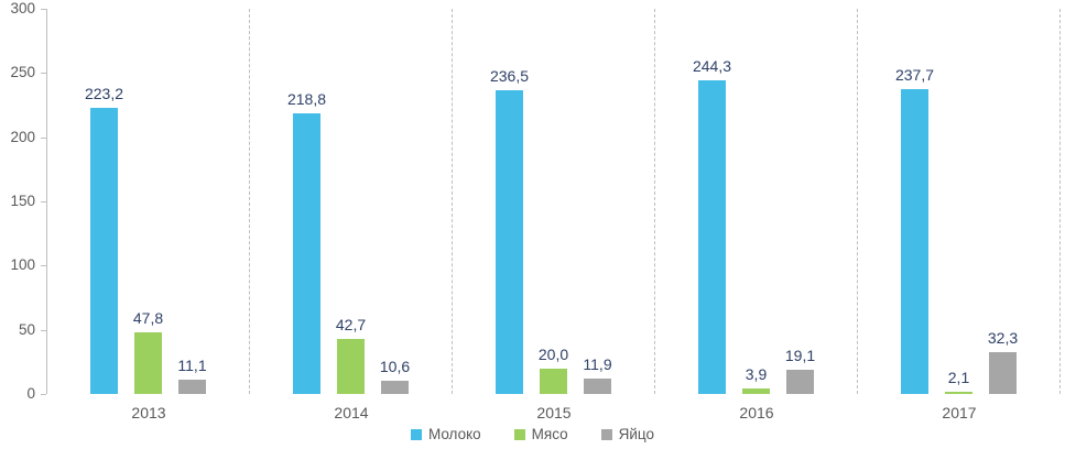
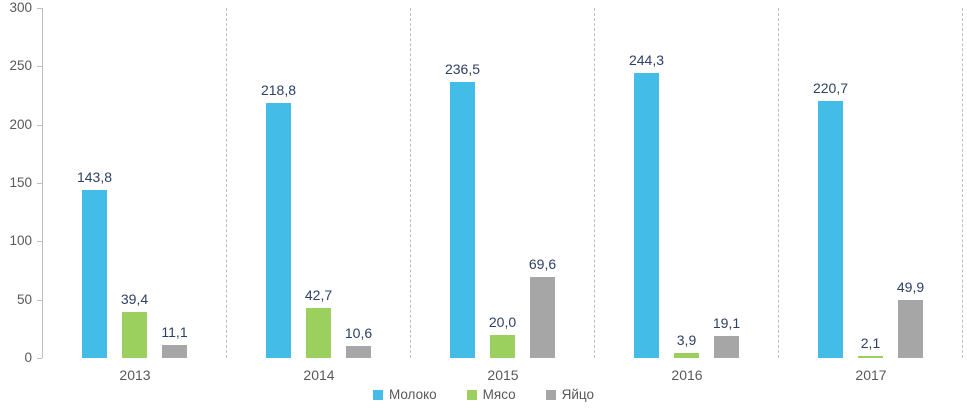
Молоко/2013: 223,2 -> 143,8
Мясо/2013: 47,8 -> 39,4
Яйцо/2015: 11,9 -> 69,6
Молоко/2017: 237,7 -> 220,7
Яйцо/2017: 32,3 -> 49,9
